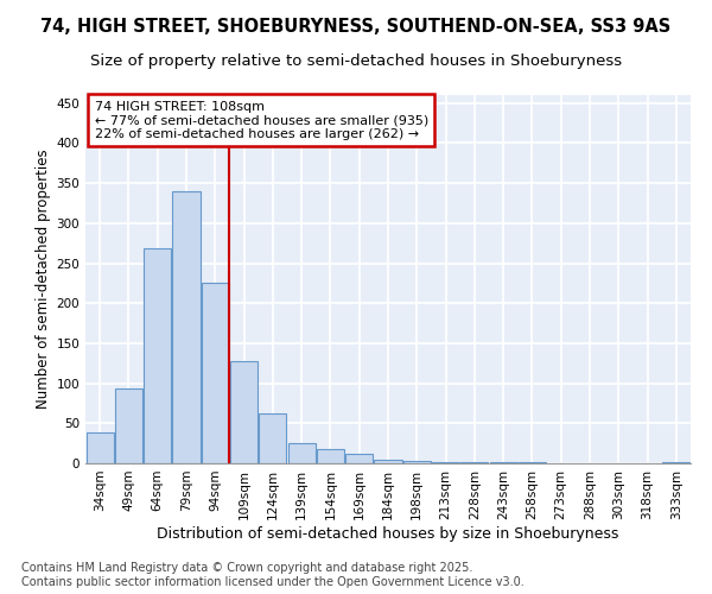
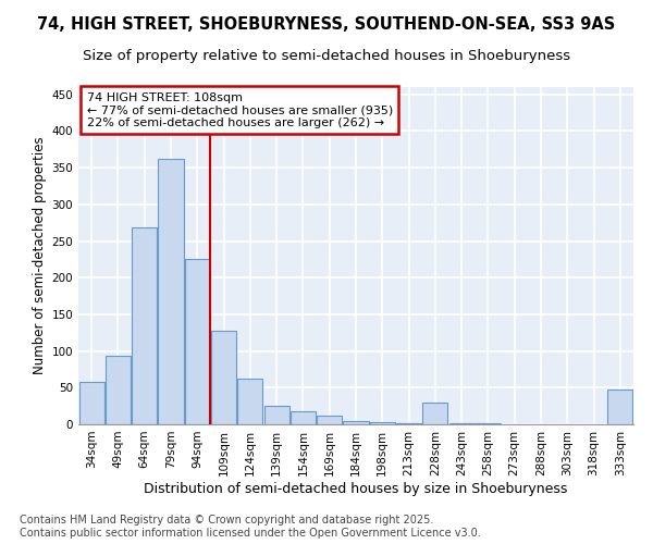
34sqm: 38 -> 58
79sqm: 340 -> 362
228sqm: 1 -> 30
333sqm: 2 -> 48
